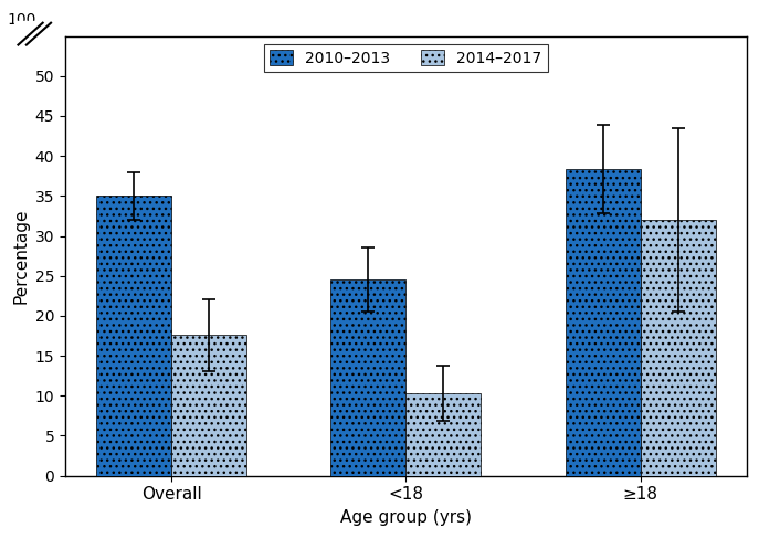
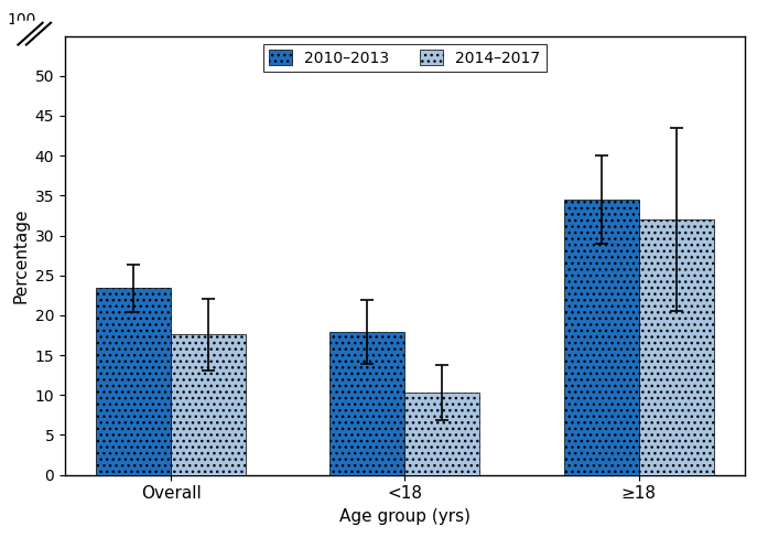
2010–2013/Overall: 35.0 -> 23.4
2010–2013/<18: 24.6 -> 17.9
2010–2013/≥18: 38.4 -> 34.5
